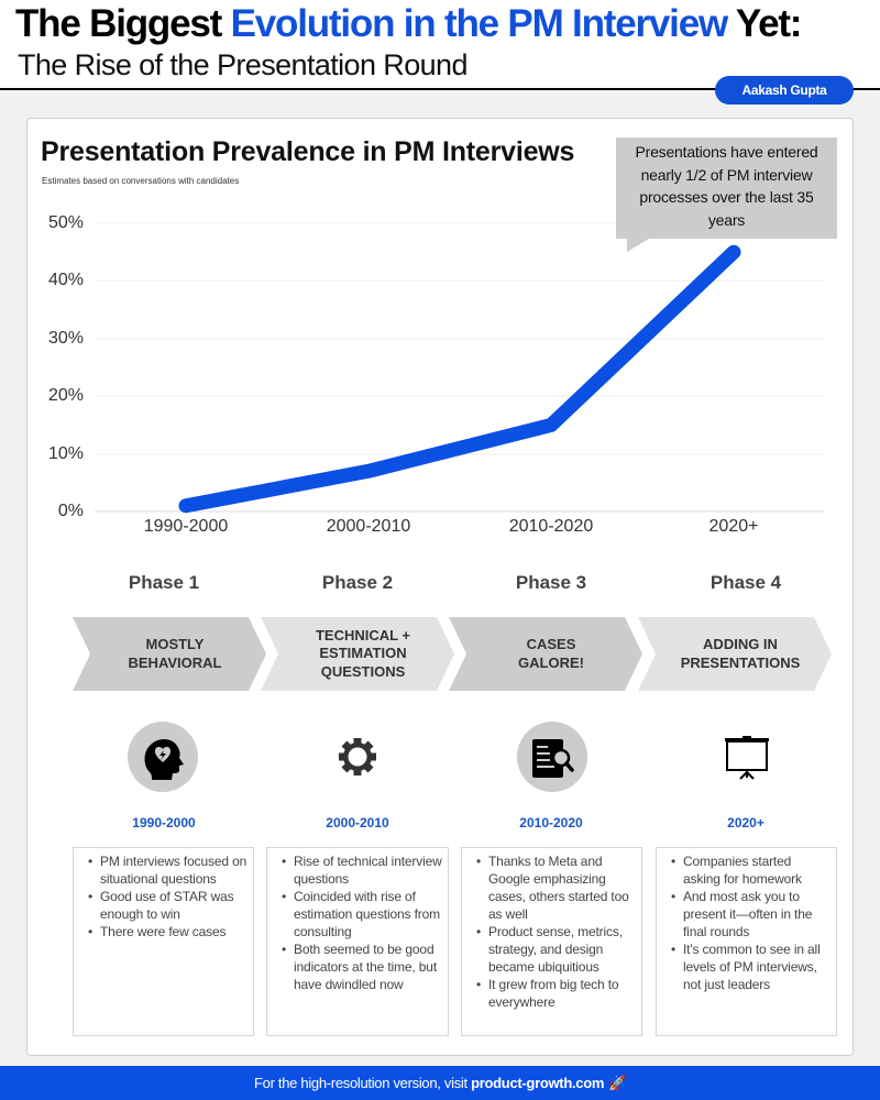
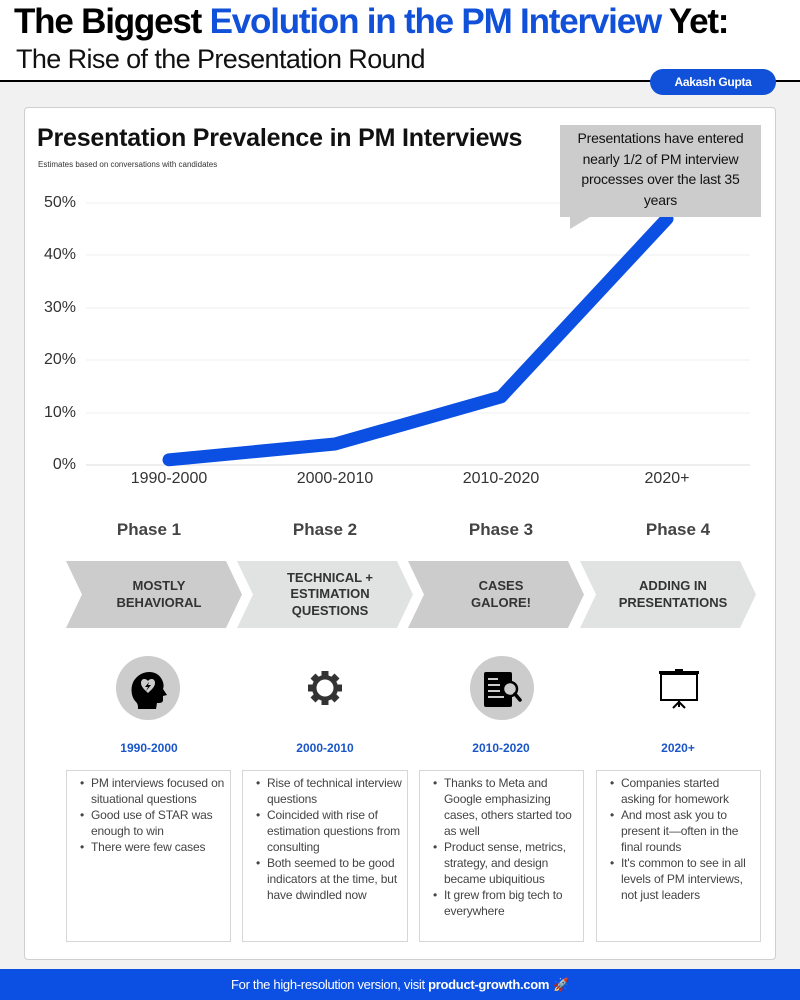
2000-2010: 7% -> 4%
2010-2020: 15% -> 13%
2020+: 45% -> 47%
